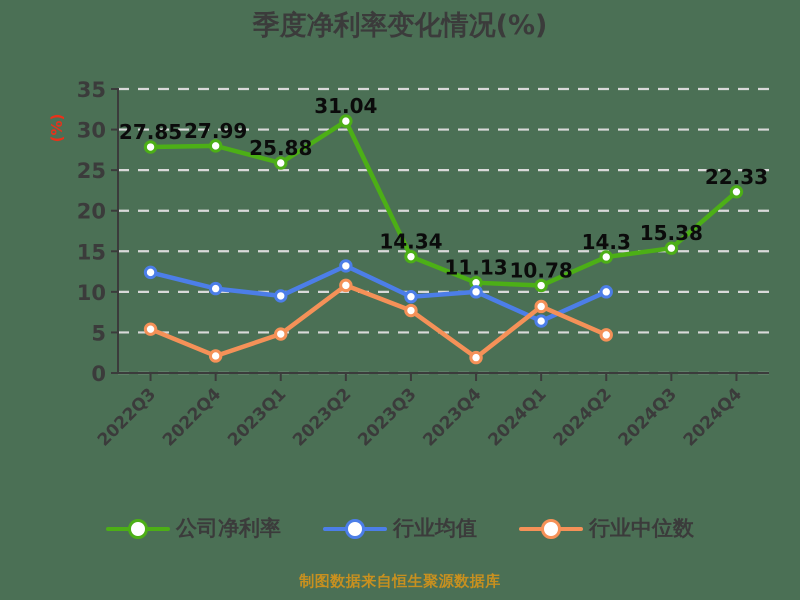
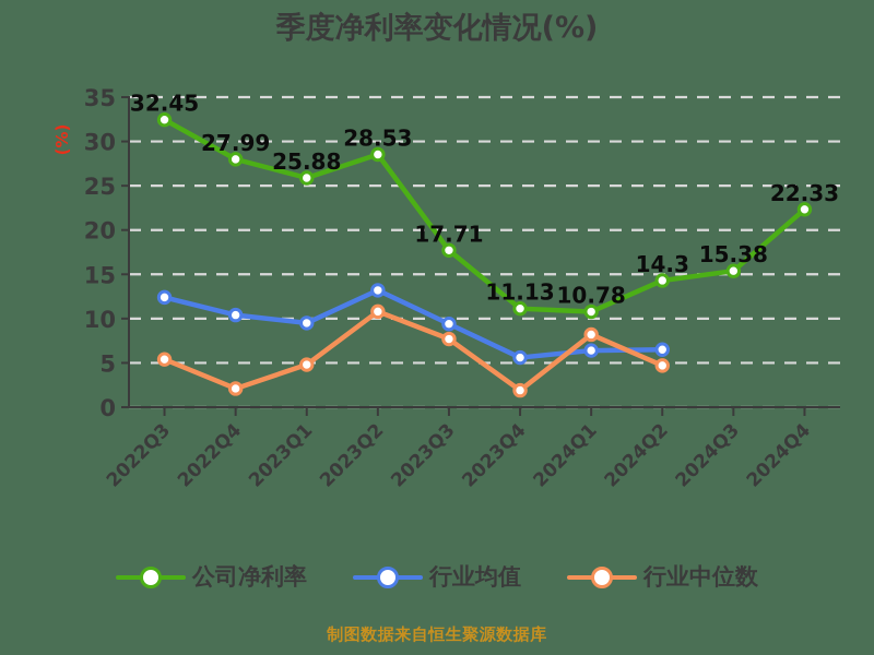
公司净利率/2022Q3: 27.85 -> 32.45
公司净利率/2023Q2: 31.04 -> 28.53
公司净利率/2023Q3: 14.34 -> 17.71
行业均值/2023Q4: 10 -> 6
行业均值/2024Q2: 10 -> 6
